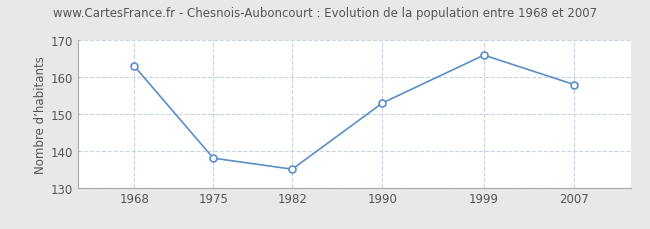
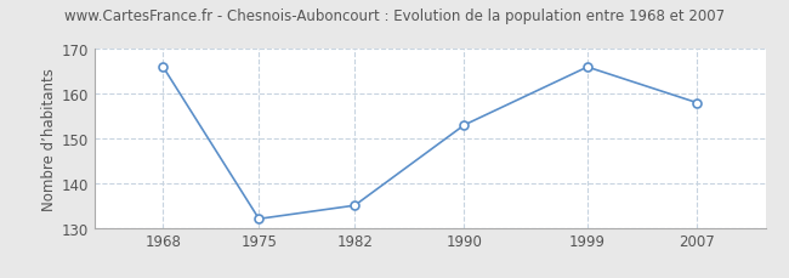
1968: 163 -> 166
1975: 138 -> 132
